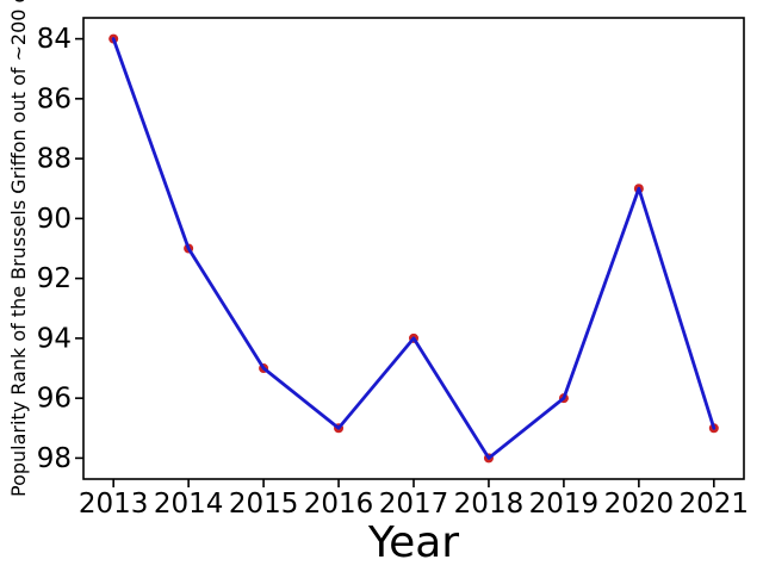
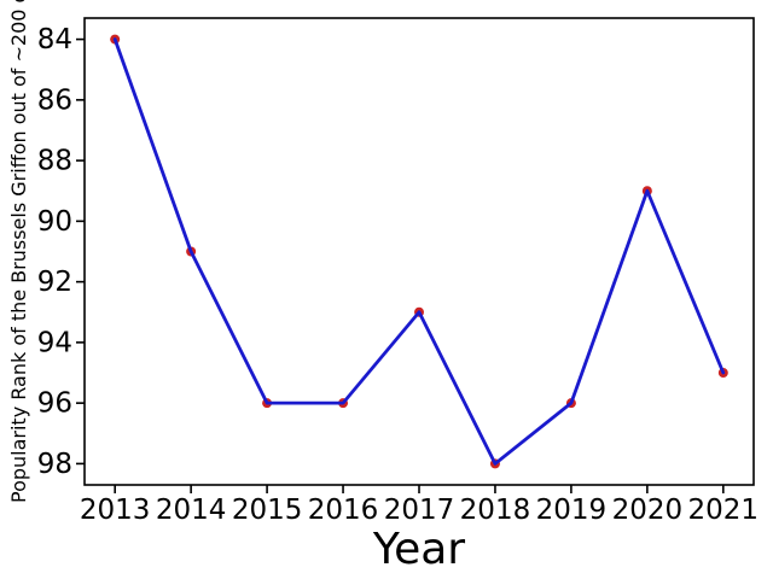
2015: 95 -> 96
2016: 97 -> 96
2017: 94 -> 93
2021: 97 -> 95
